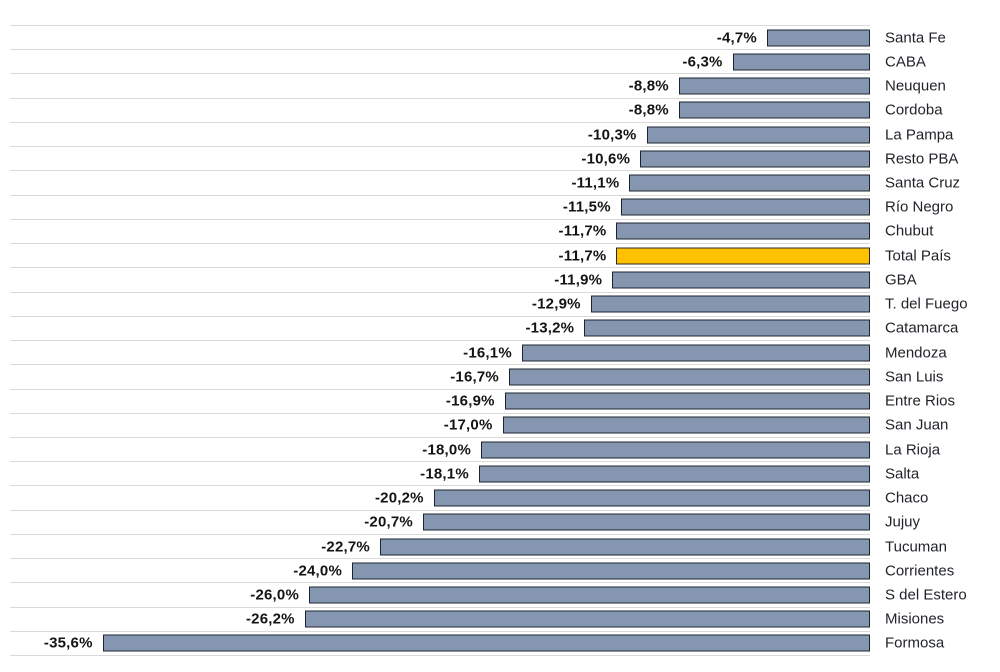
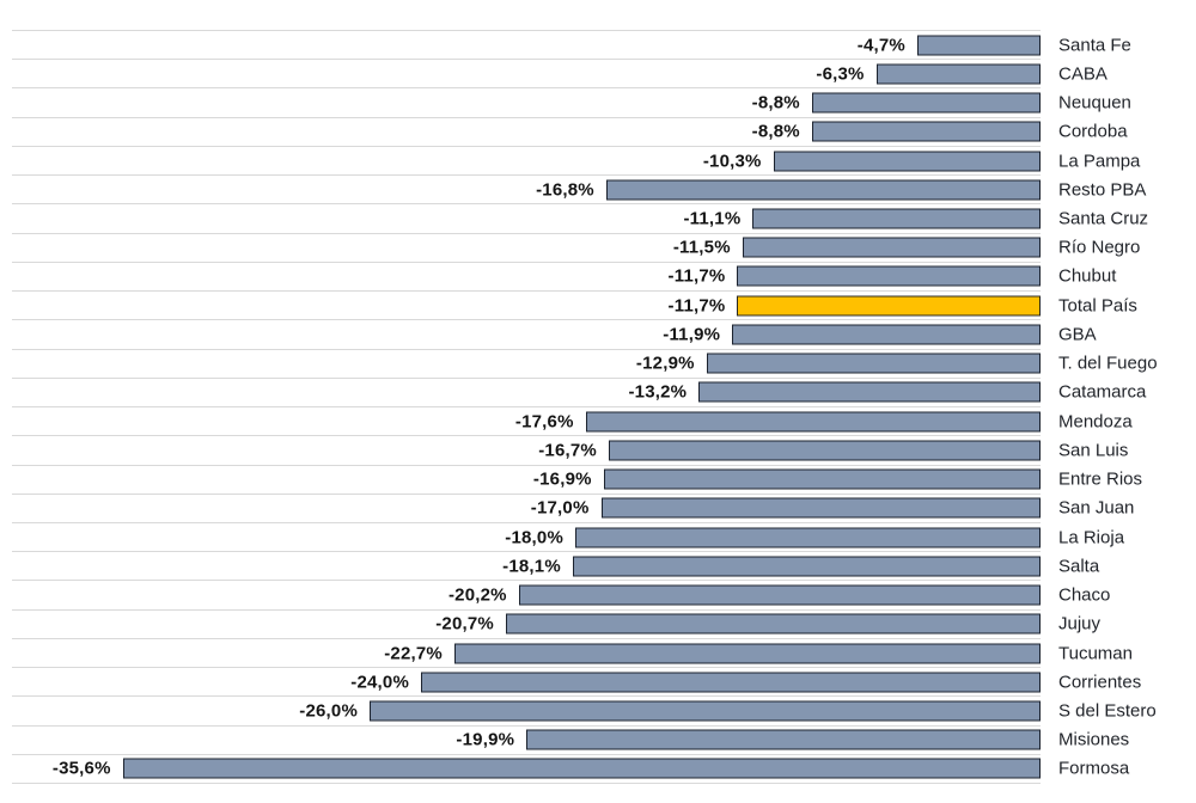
Resto PBA: -10,6% -> -16,8%
Mendoza: -16,1% -> -17,6%
Misiones: -26,2% -> -19,9%
